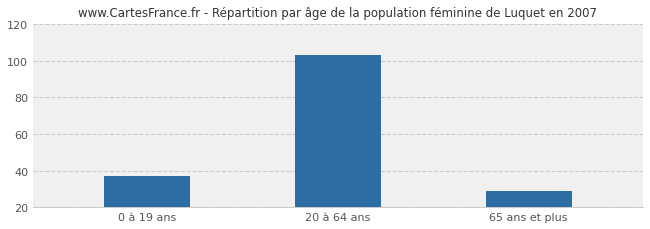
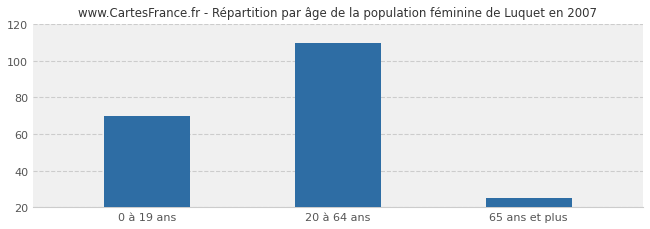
0 à 19 ans: 37 -> 70
20 à 64 ans: 103 -> 110
65 ans et plus: 29 -> 25
